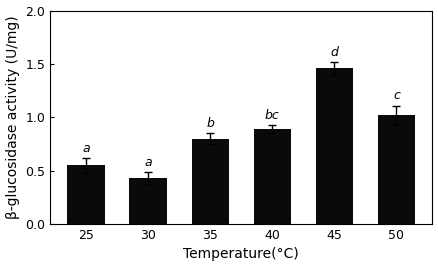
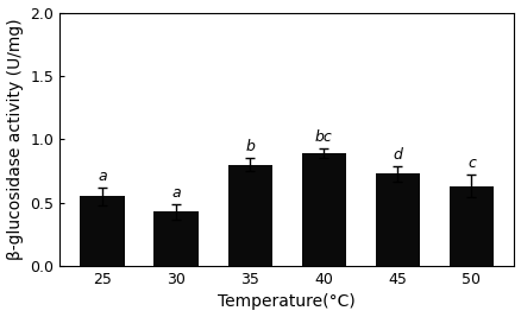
45: 1.46 -> 0.73
50: 1.02 -> 0.63
